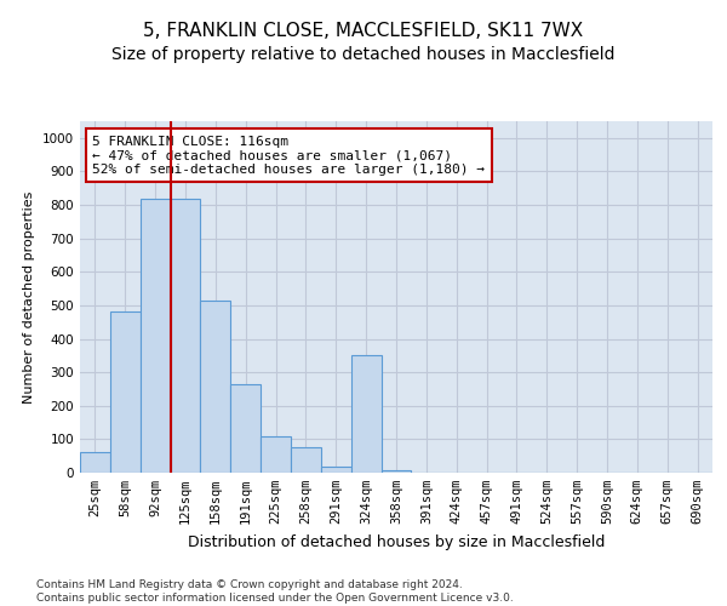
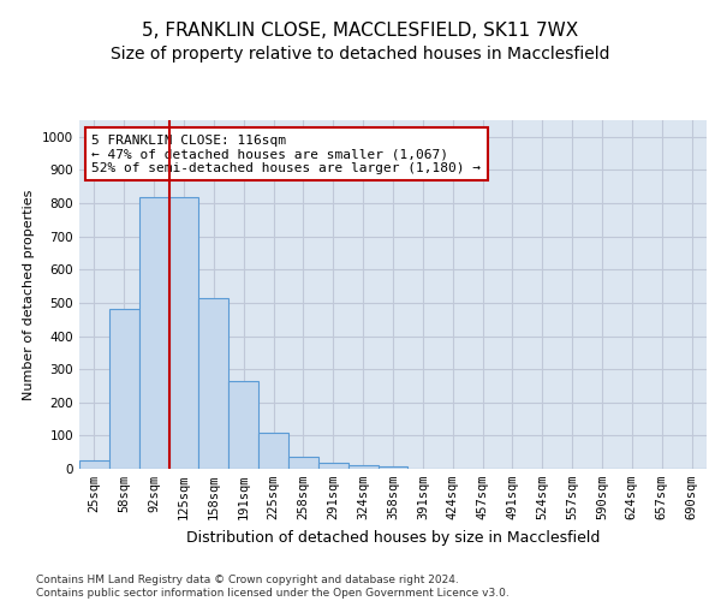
25sqm: 60 -> 27
258sqm: 75 -> 37
324sqm: 350 -> 10
